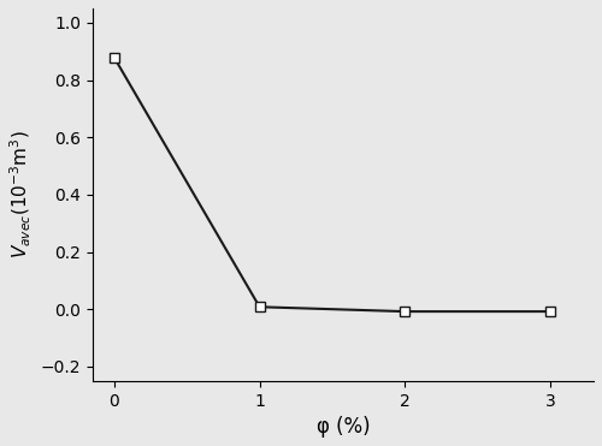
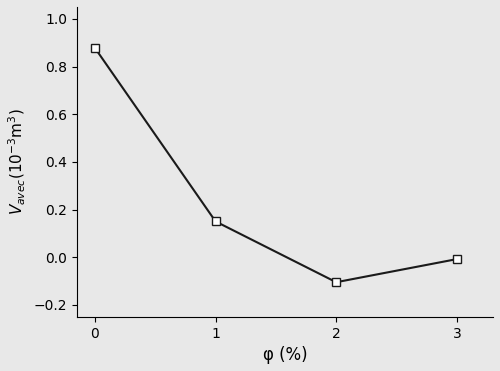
1: 0.008 -> 0.150
2: -0.008 -> -0.105
